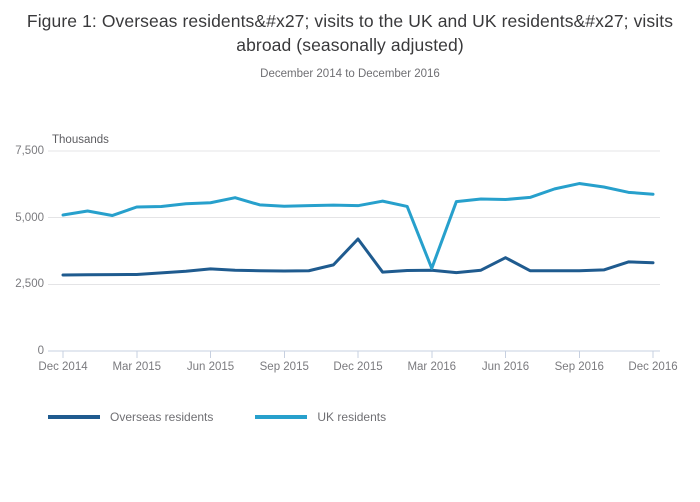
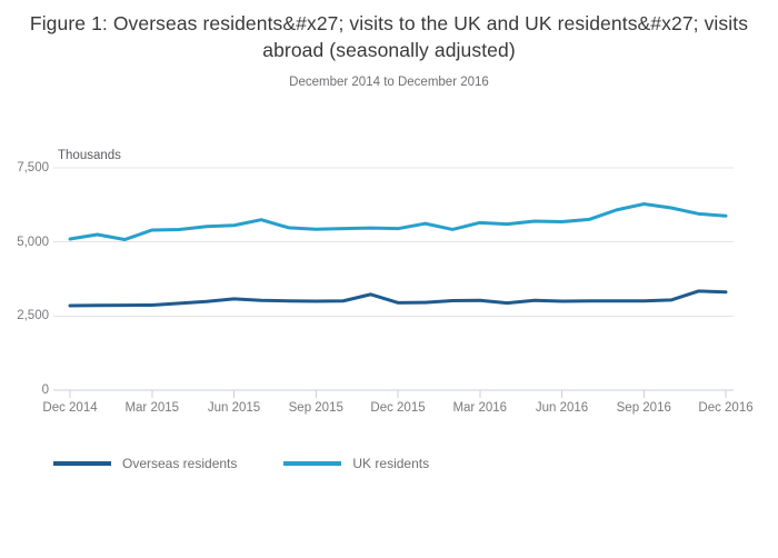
Overseas residents/Dec 2015: 4200 -> 3000
UK residents/Mar 2016: 3100 -> 5600
Overseas residents/Jun 2016: 3500 -> 3000
